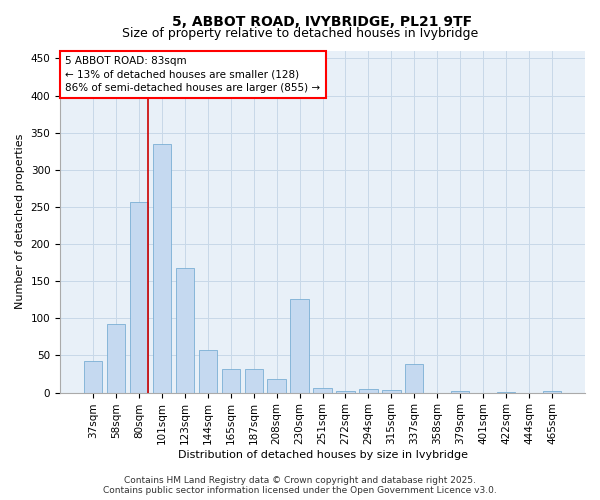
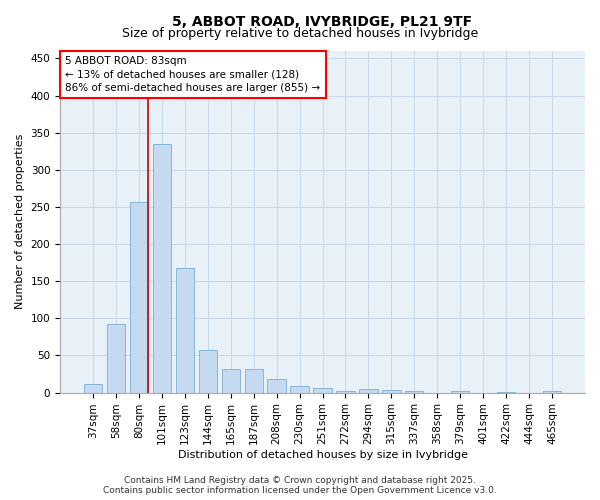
37sqm: 42 -> 12
230sqm: 126 -> 9
337sqm: 38 -> 2
